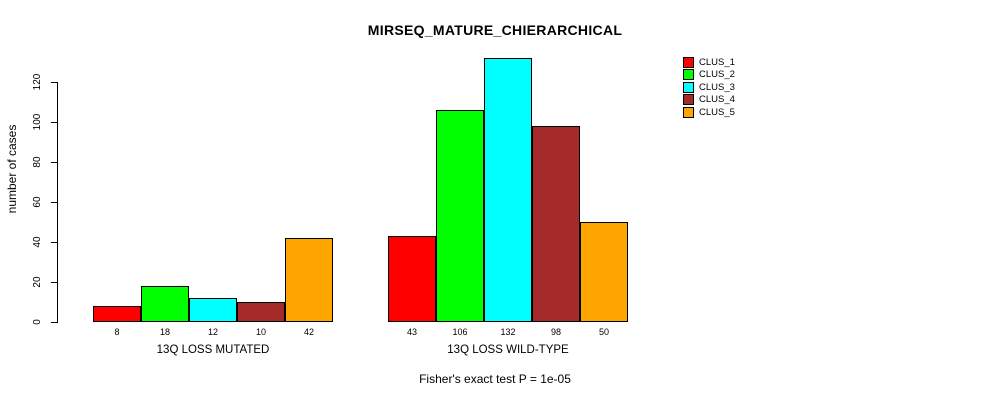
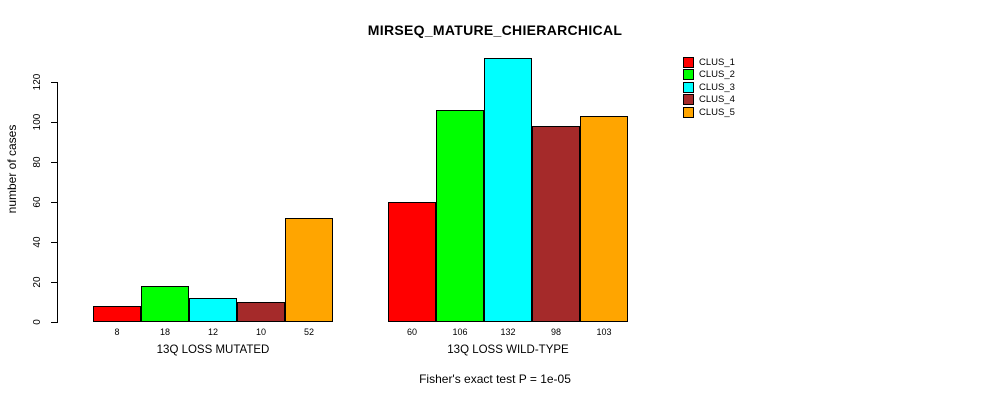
CLUS_5/13Q LOSS MUTATED: 42 -> 52
CLUS_1/13Q LOSS WILD-TYPE: 43 -> 60
CLUS_5/13Q LOSS WILD-TYPE: 50 -> 103
